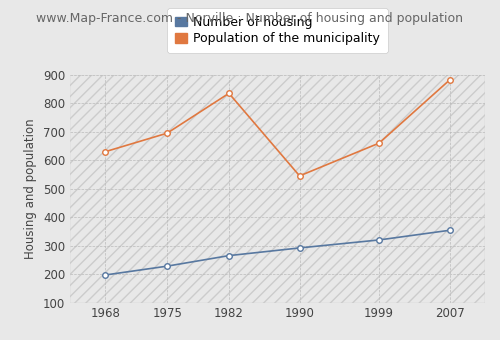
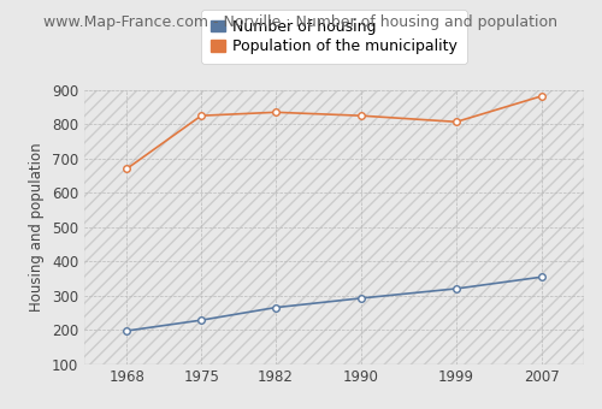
Population of the municipality/1968: 630 -> 670
Population of the municipality/1975: 695 -> 825
Population of the municipality/1990: 545 -> 825
Population of the municipality/1999: 660 -> 807
